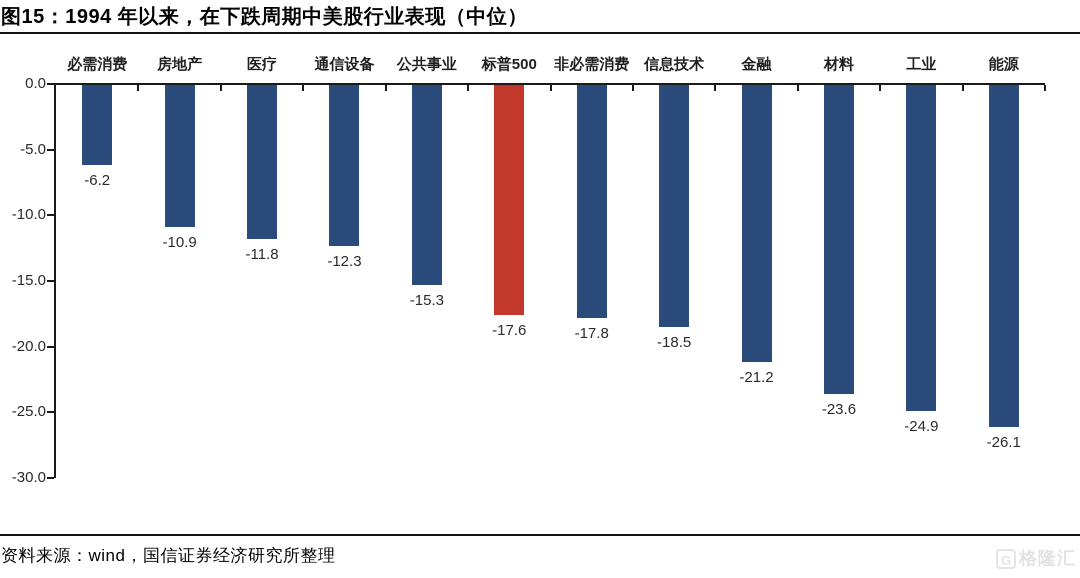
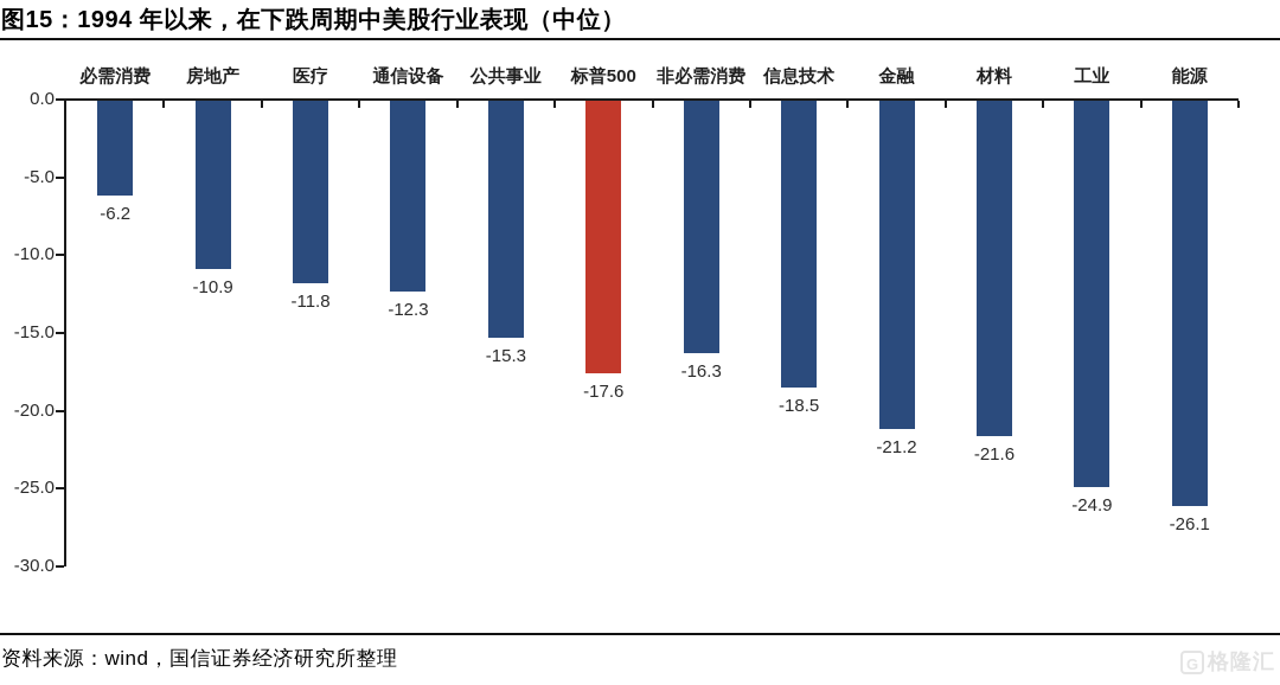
非必需消费: -17.8 -> -16.3
材料: -23.6 -> -21.6
